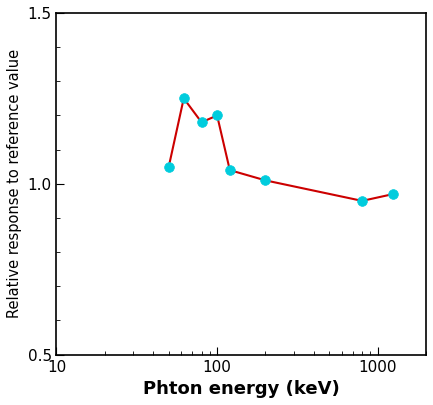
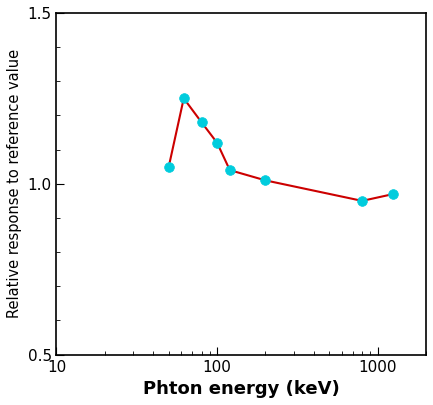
100: 1.20 -> 1.12
